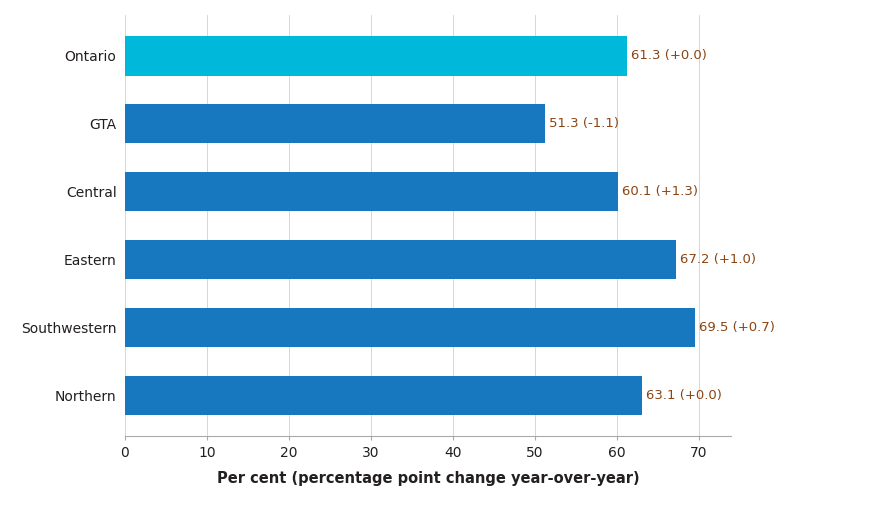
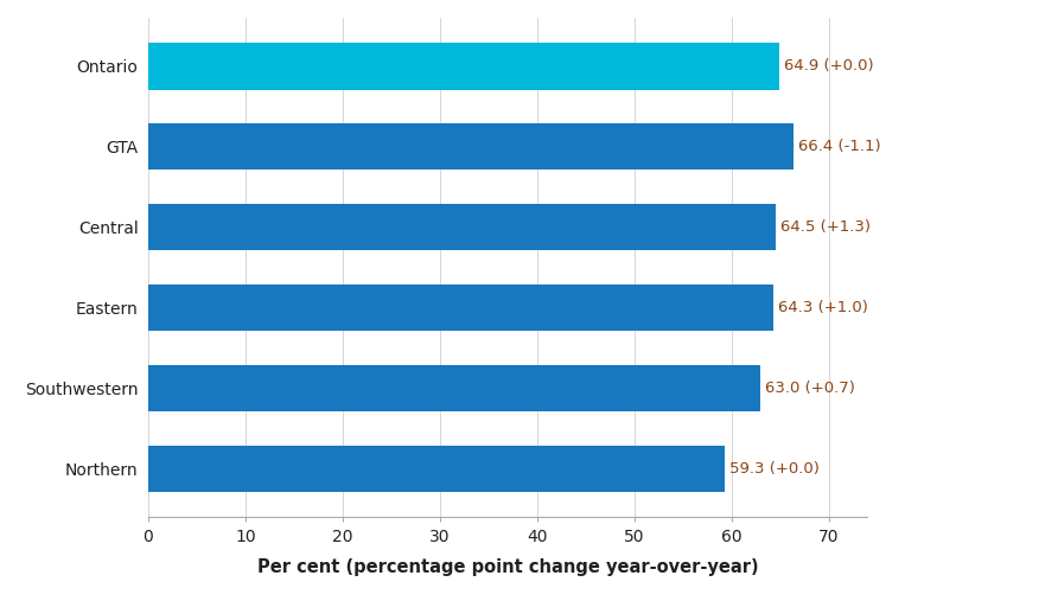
Ontario: 61.3 -> 64.9
GTA: 51.3 -> 66.4
Central: 60.1 -> 64.5
Eastern: 67.2 -> 64.3
Southwestern: 69.5 -> 63.0
Northern: 63.1 -> 59.3
